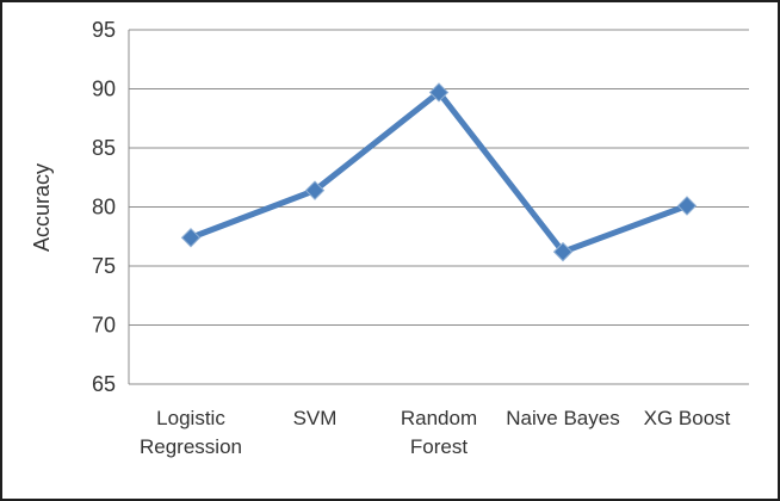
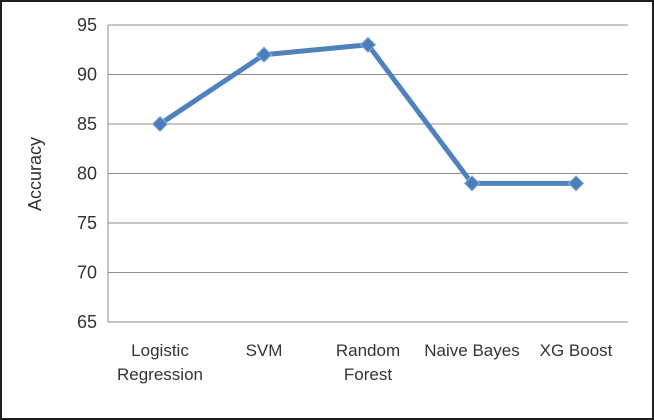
Logistic Regression: 77 -> 85
SVM: 81 -> 92
Random Forest: 90 -> 93
Naive Bayes: 76 -> 79
XG Boost: 80 -> 79
